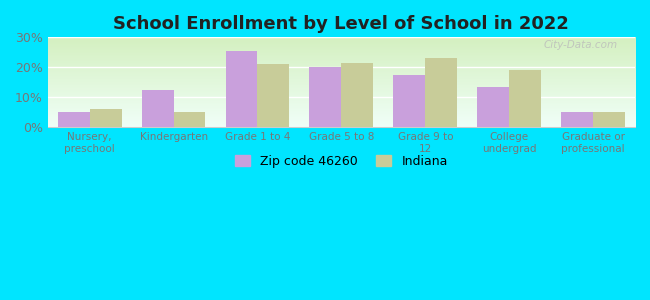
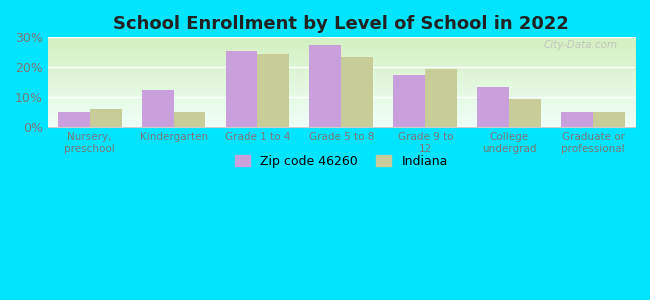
Indiana/Grade 1 to 4: 21.0% -> 24.5%
Zip code 46260/Grade 5 to 8: 20.0% -> 27.5%
Indiana/Grade 5 to 8: 21.5% -> 23.5%
Indiana/Grade 9 to 12: 23.0% -> 19.5%
Indiana/College undergrad: 19.0% -> 9.5%
